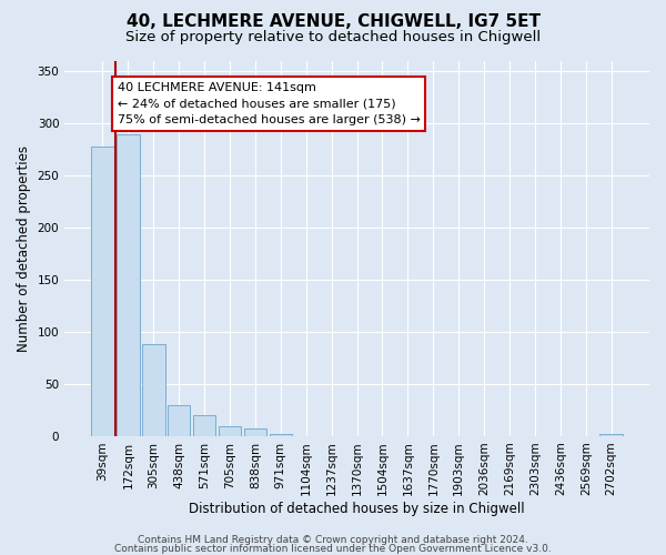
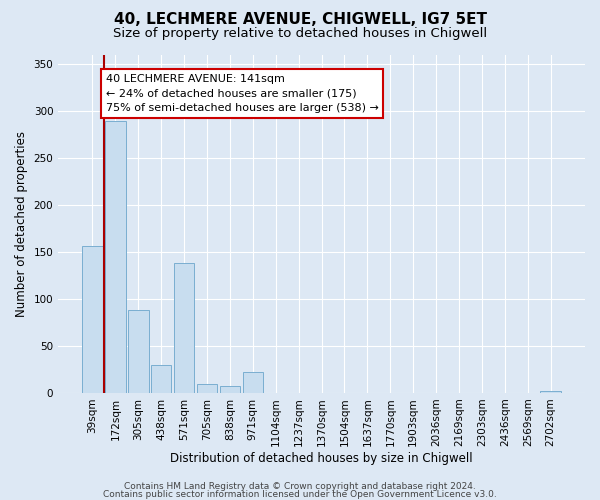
39sqm: 278 -> 156
571sqm: 20 -> 138
971sqm: 2 -> 22
